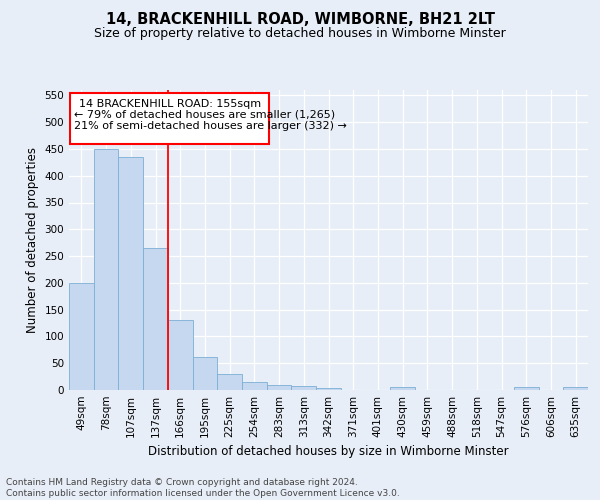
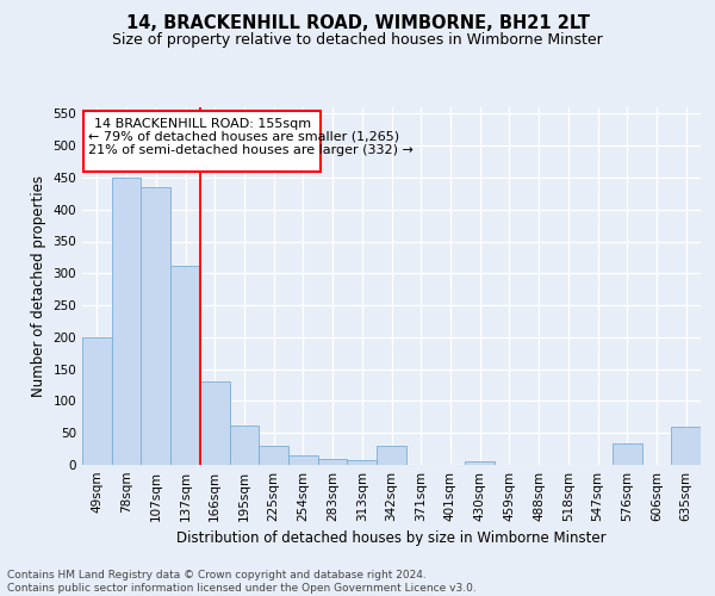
137sqm: 265 -> 312
342sqm: 3 -> 30
576sqm: 5 -> 34
635sqm: 5 -> 60
